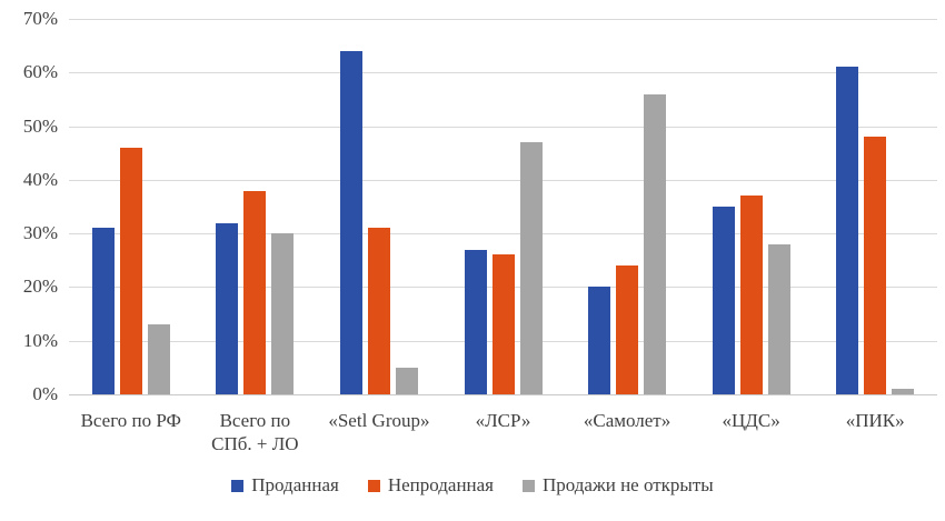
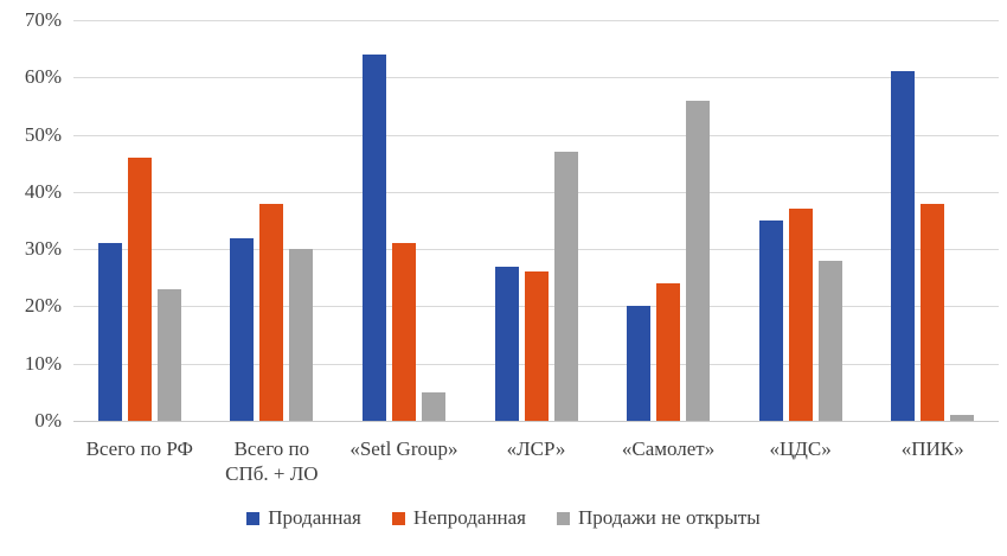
Продажи не открыты/Всего по РФ: 13% -> 23%
Непроданная/«ПИК»: 48% -> 38%
